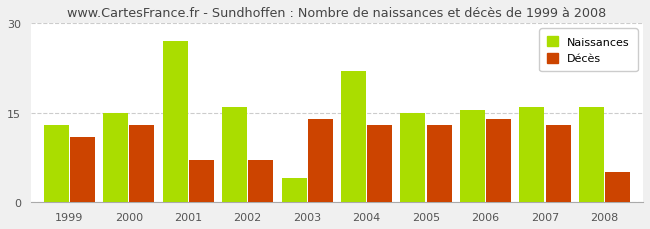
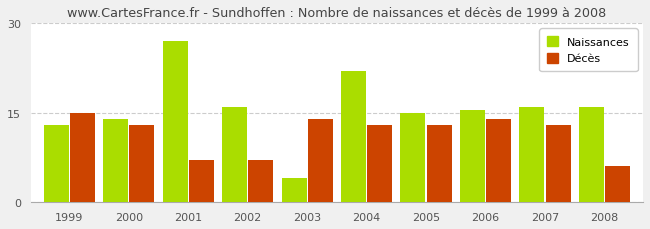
Décès/1999: 11 -> 15
Naissances/2000: 15.0 -> 14.0
Décès/2008: 5 -> 6
